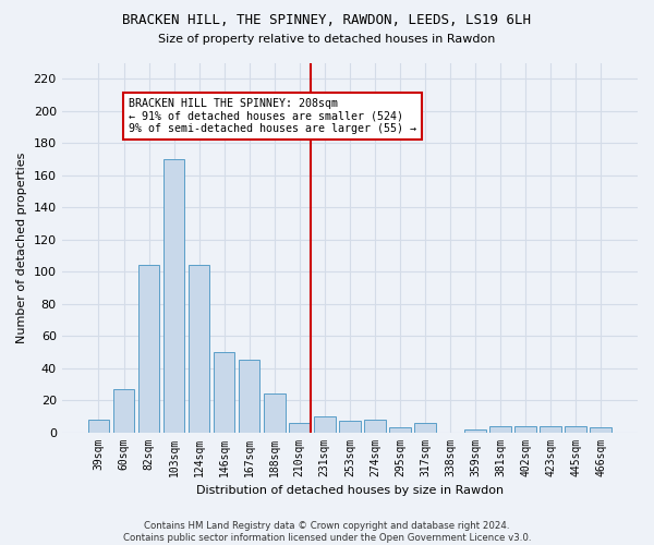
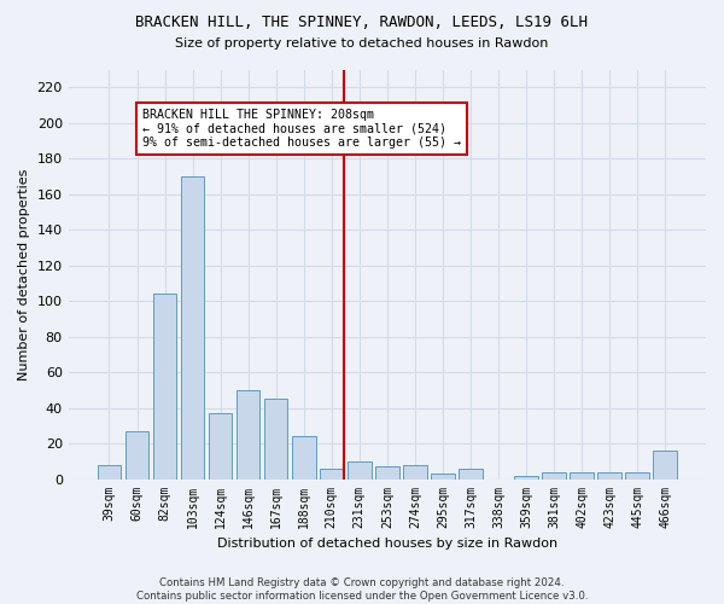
124sqm: 104 -> 37
466sqm: 3 -> 16
